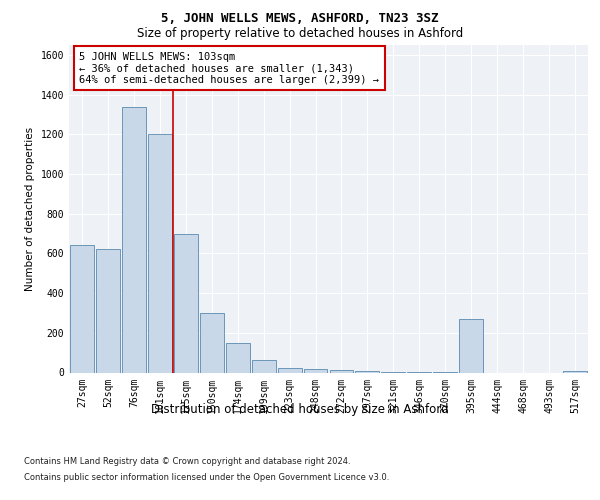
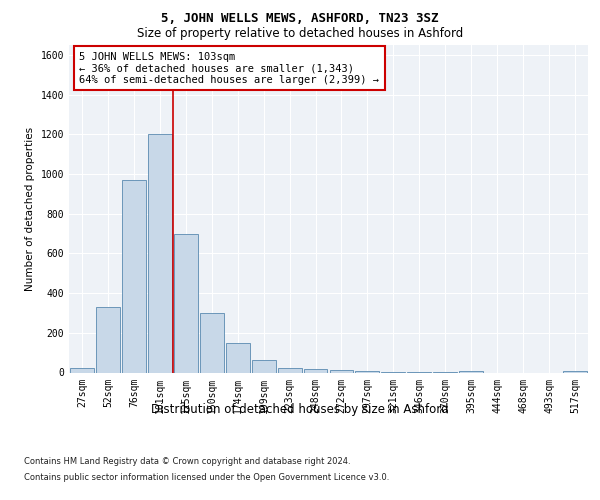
27sqm: 640 -> 20
52sqm: 620 -> 330
76sqm: 1340 -> 970
395sqm: 270 -> 10
